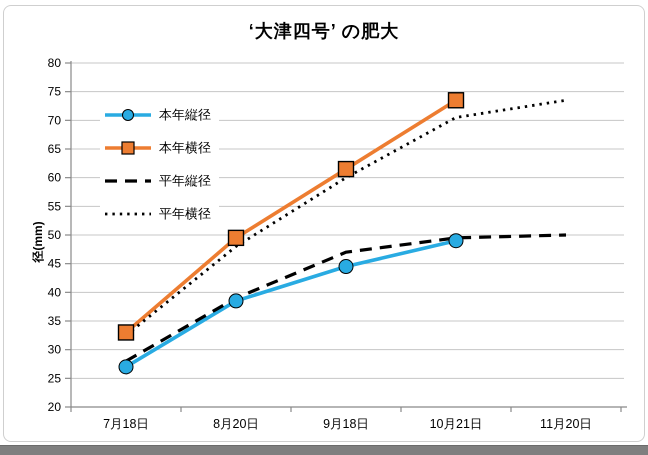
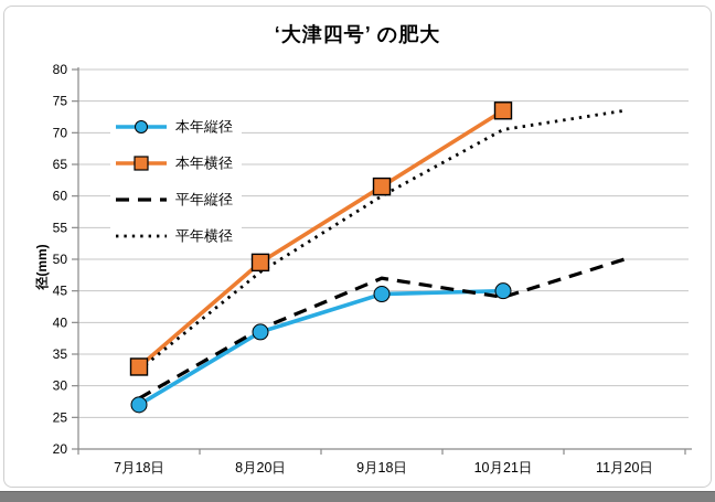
本年縦径/10月21日: 49 -> 45
平年縦径/10月21日: 50 -> 44
